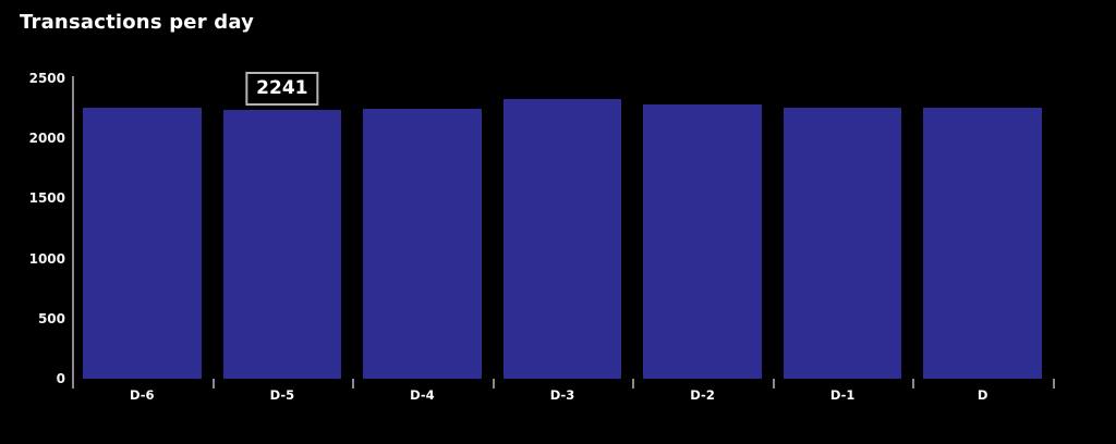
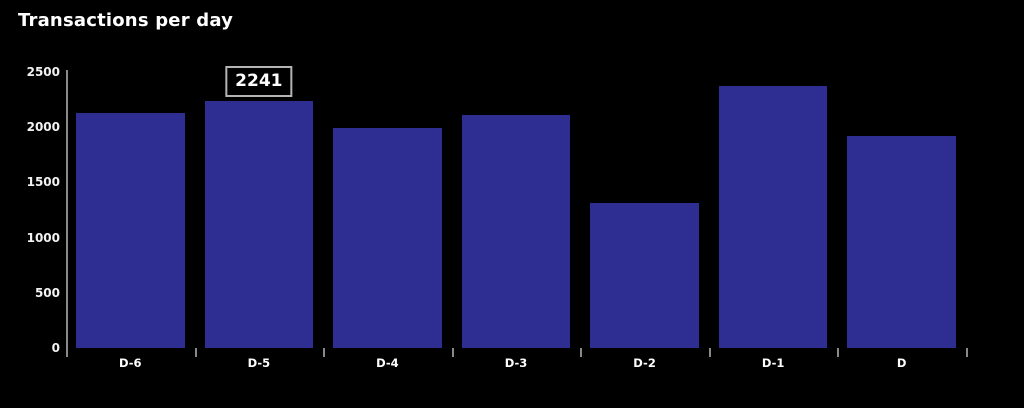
D-6: 2260 -> 2130
D-4: 2250 -> 1990
D-3: 2330 -> 2110
D-2: 2280 -> 1310
D-1: 2260 -> 2370
D: 2260 -> 1920
